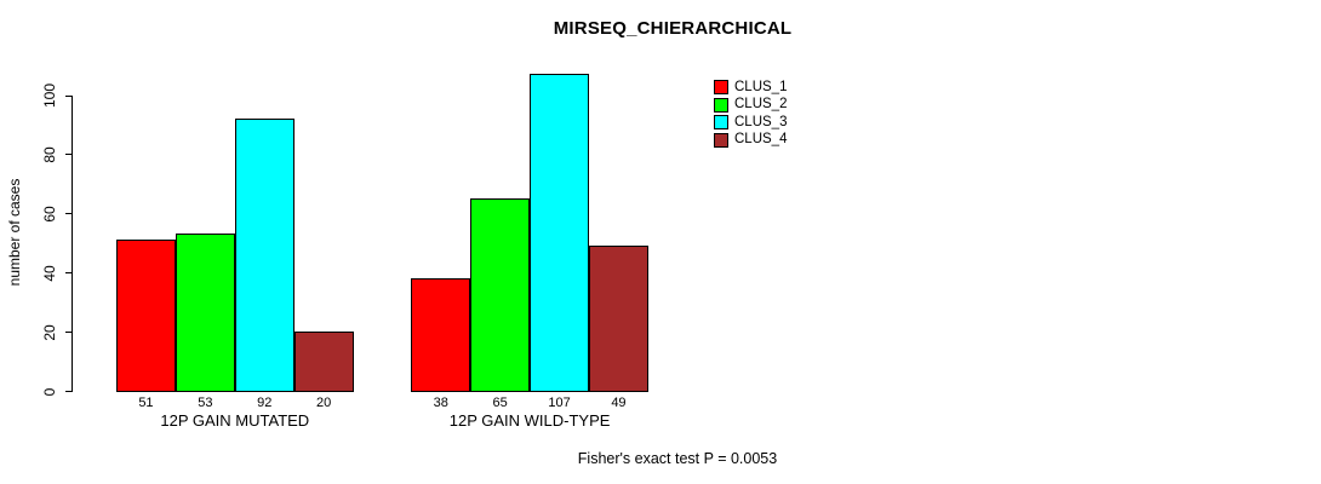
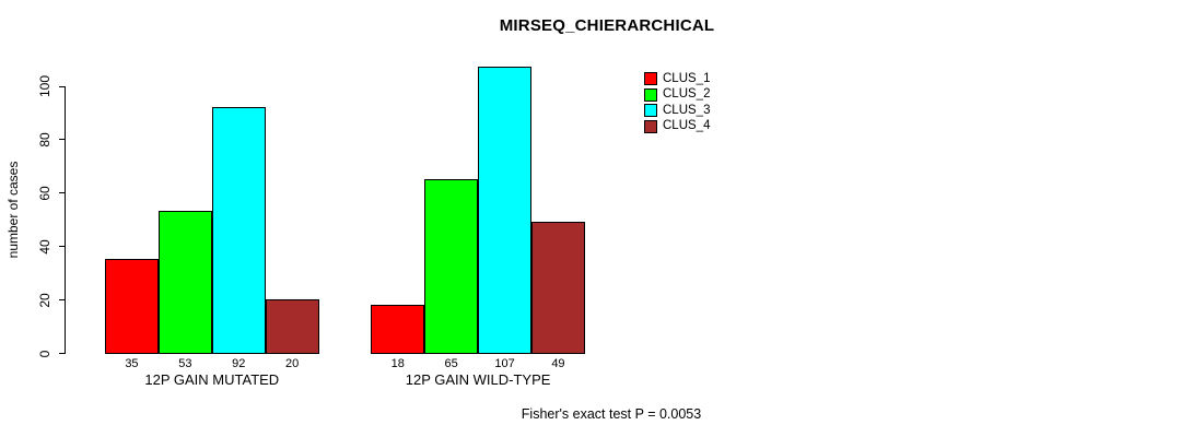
CLUS_1/12P GAIN MUTATED: 51 -> 35
CLUS_1/12P GAIN WILD-TYPE: 38 -> 18
